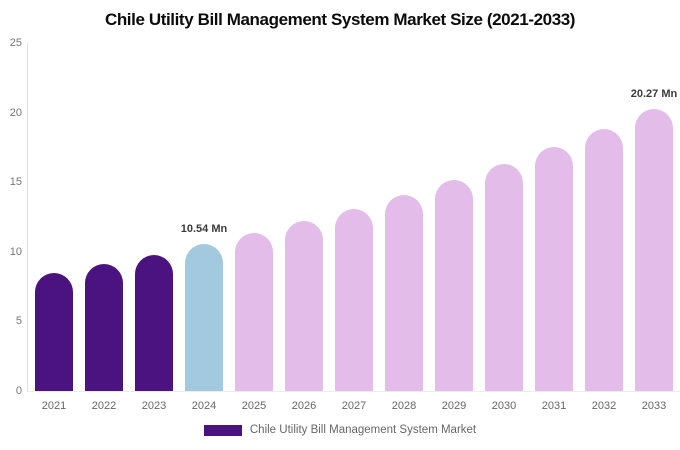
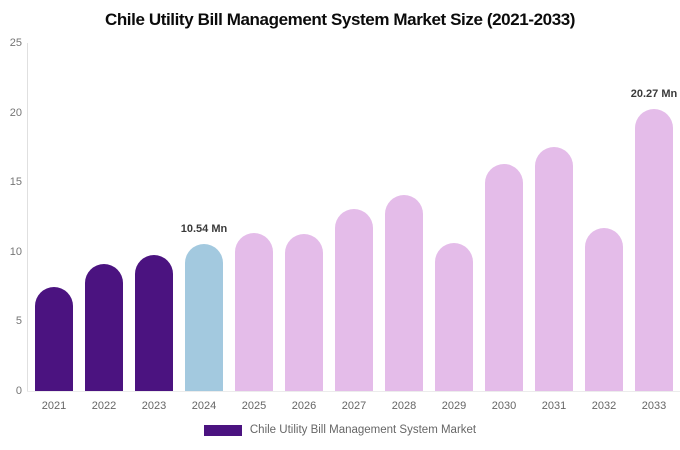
2021: 8.5 -> 7.5
2026: 12.2 -> 11.3
2029: 15.2 -> 10.6
2032: 18.9 -> 11.7
